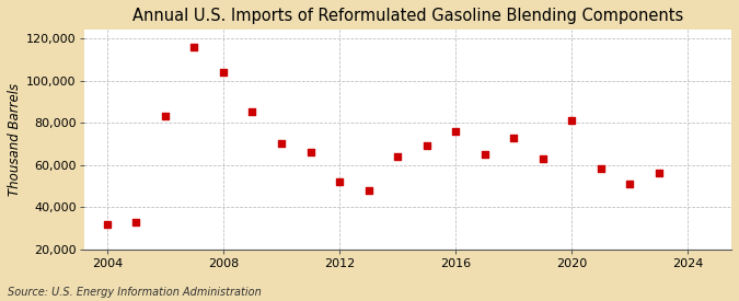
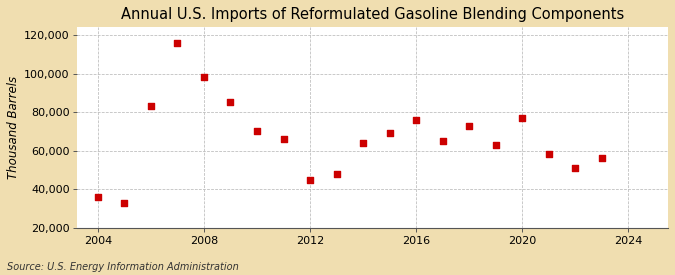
2004: 32,000 -> 36,000
2008: 104,000 -> 98,000
2012: 52,000 -> 45,000
2020: 81,000 -> 77,000
